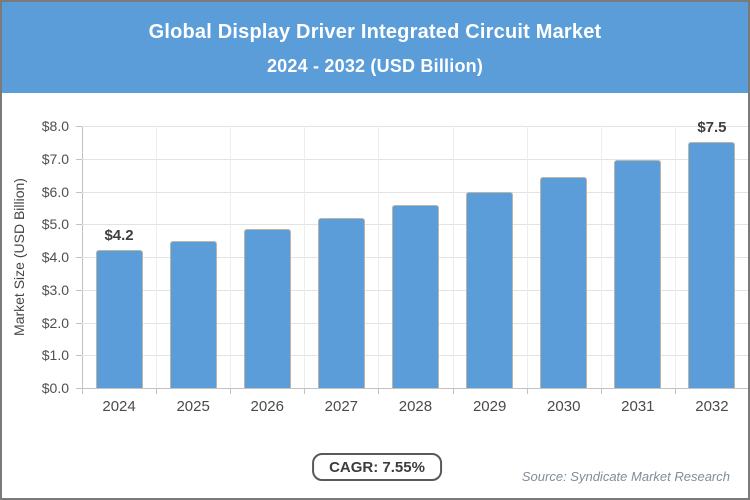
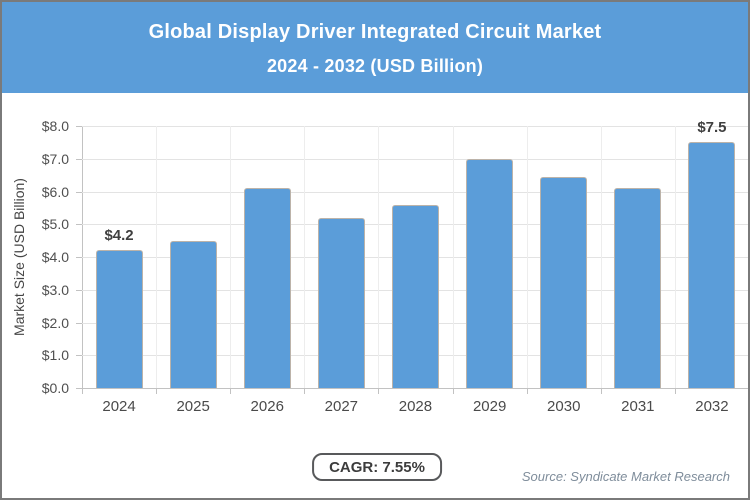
2026: $4.8 -> $6.1
2029: $6.0 -> $7.0
2031: $7.0 -> $6.1
